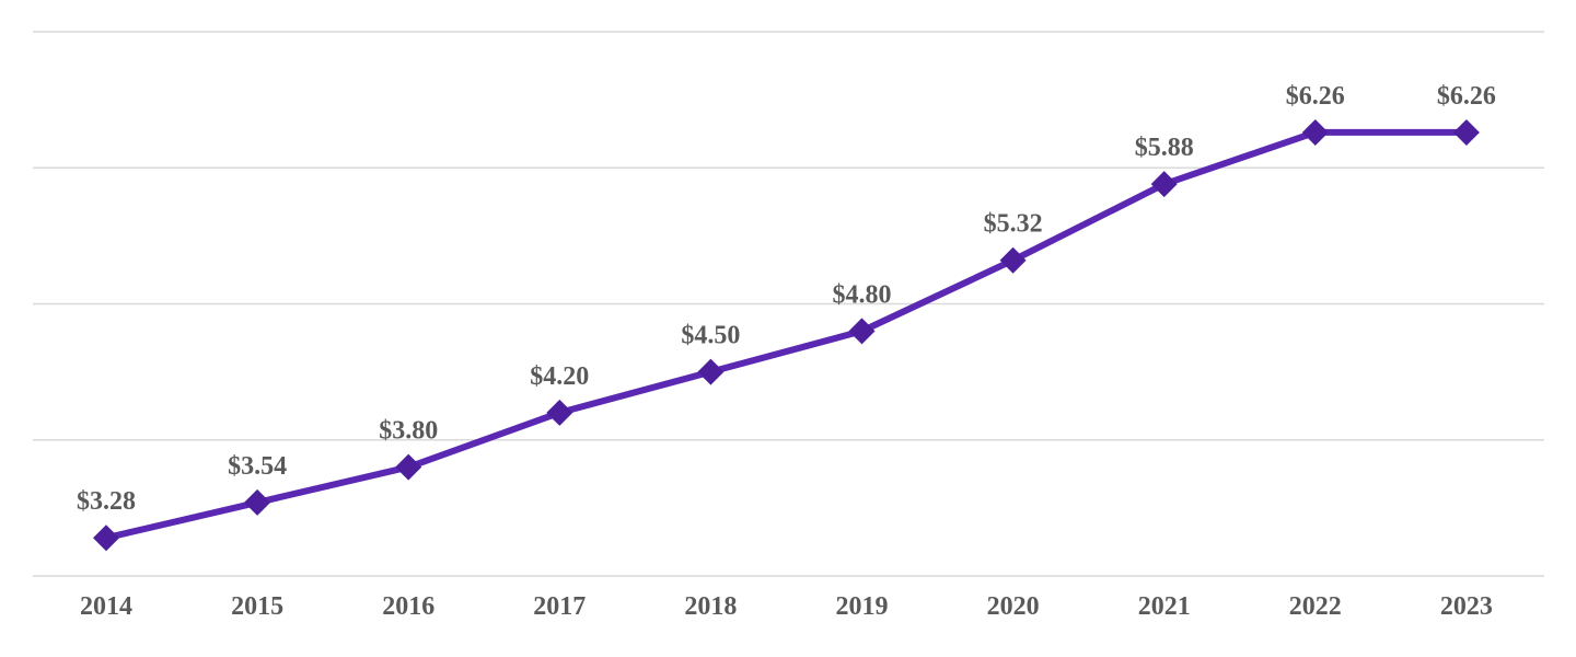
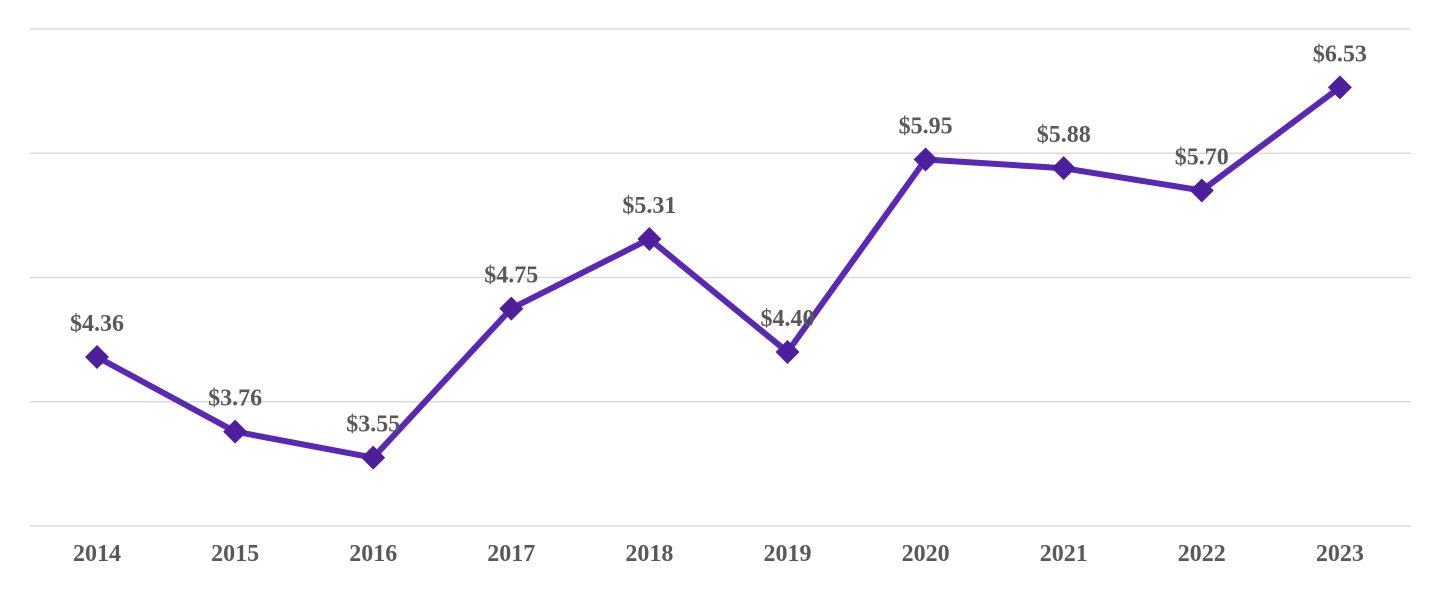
2014: $3.28 -> $4.36
2015: $3.54 -> $3.76
2016: $3.80 -> $3.55
2017: $4.20 -> $4.75
2018: $4.50 -> $5.31
2019: $4.80 -> $4.40
2020: $5.32 -> $5.95
2022: $6.26 -> $5.70
2023: $6.26 -> $6.53
